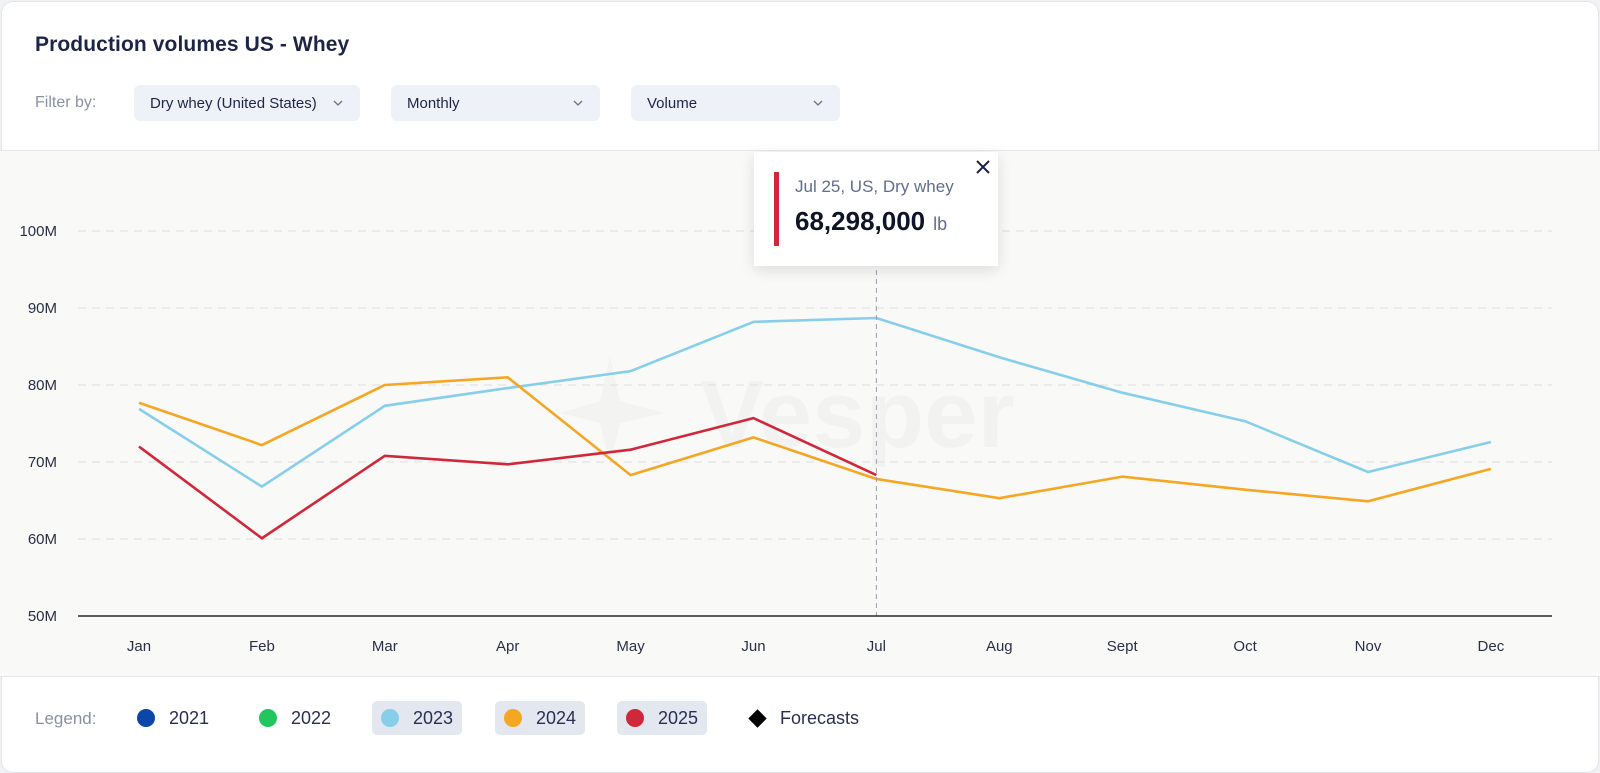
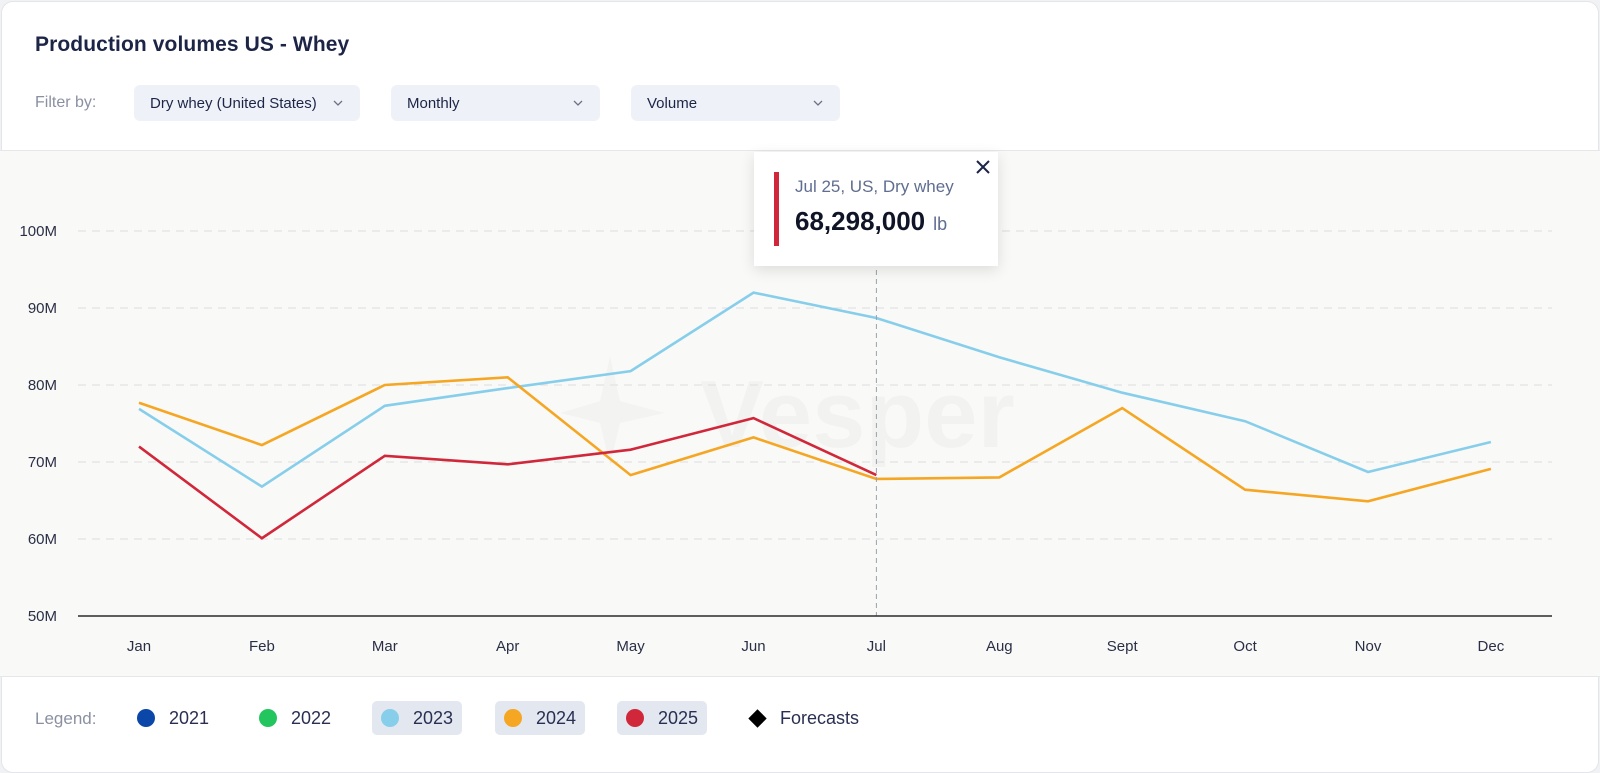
2023/Jun: 88M -> 92M
2024/Aug: 65M -> 68M
2024/Sept: 68M -> 77M
